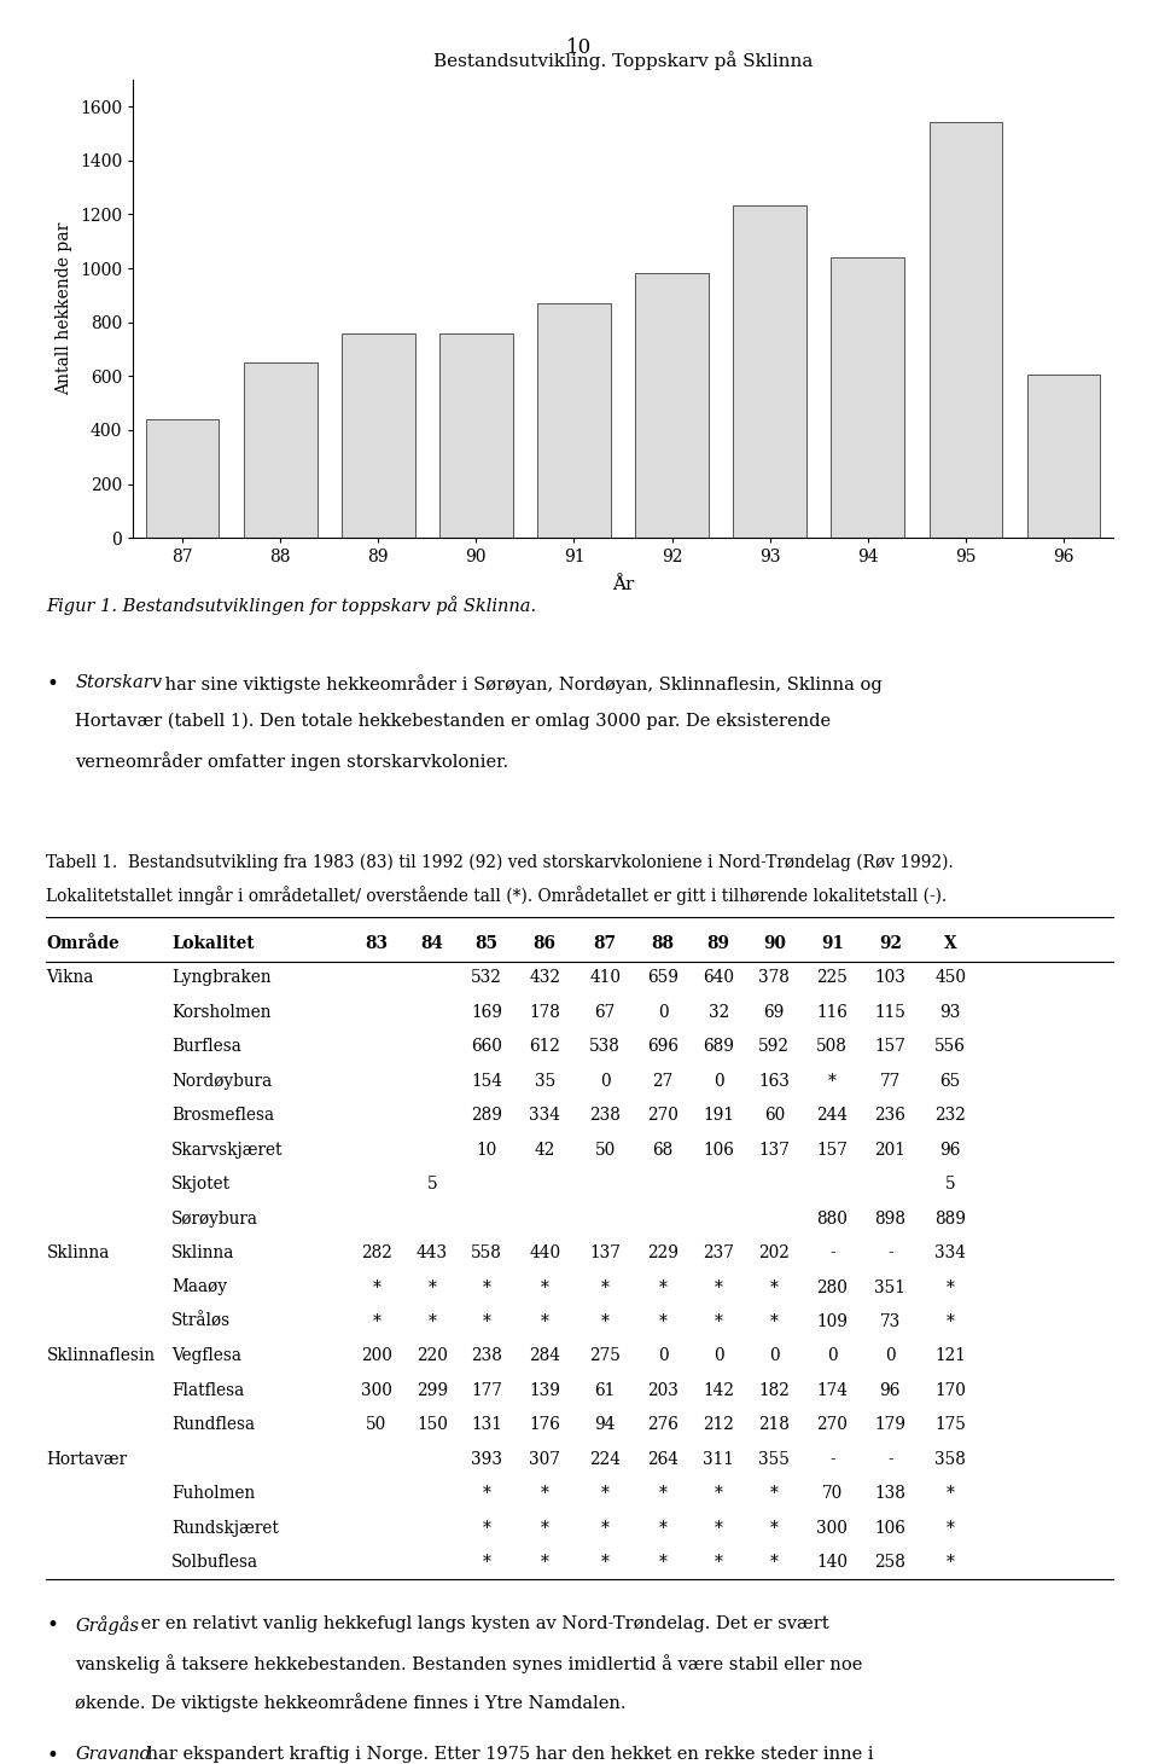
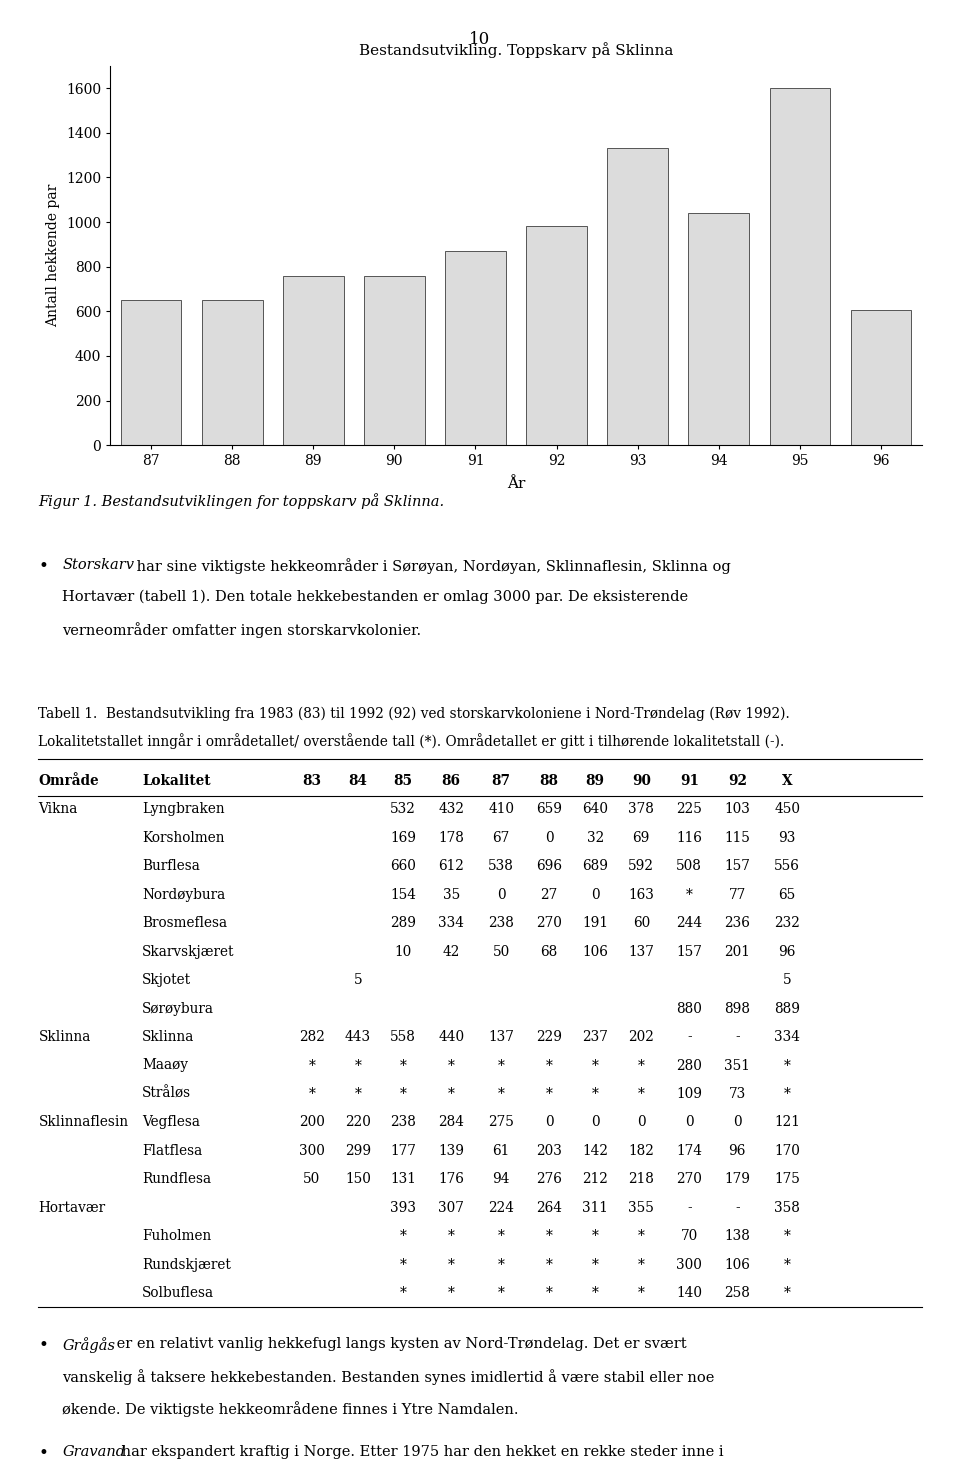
87: 440 -> 650
93: 1235 -> 1330
95: 1540 -> 1600
